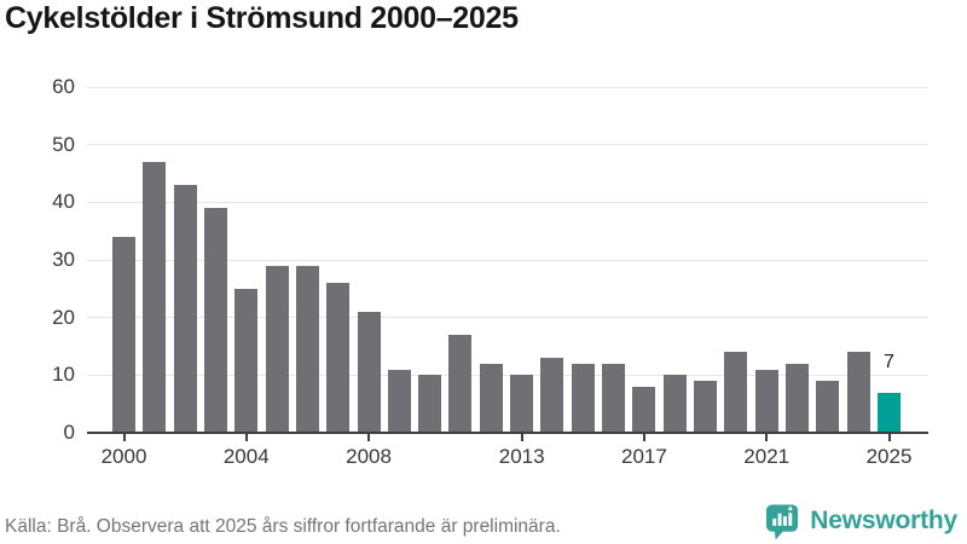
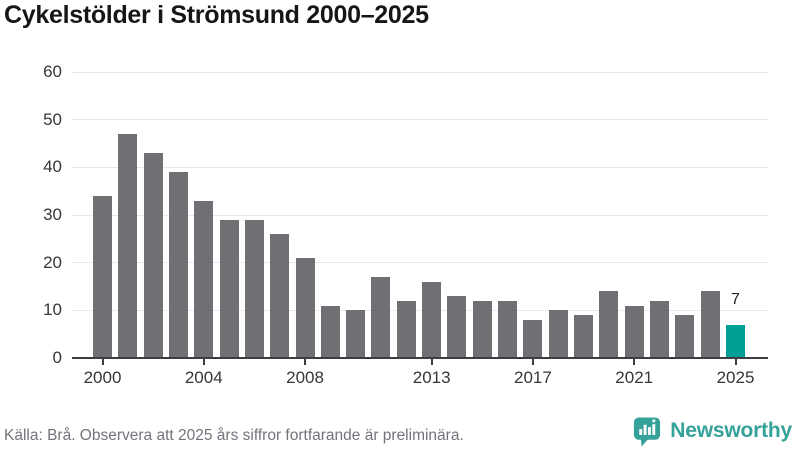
2004: 25 -> 33
2013: 10 -> 16
